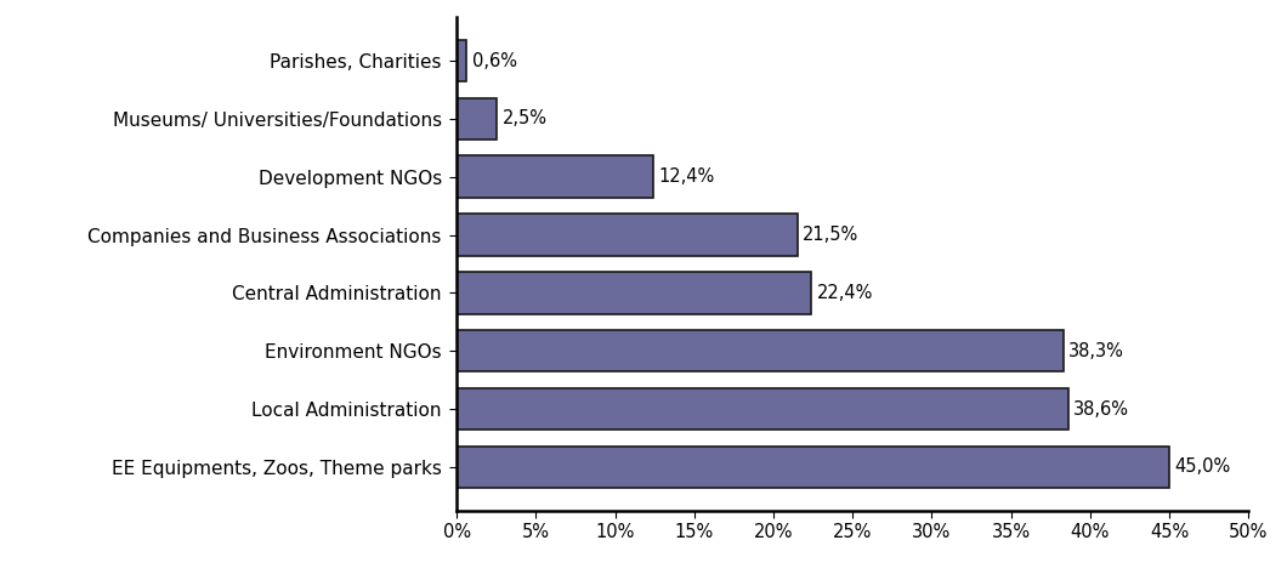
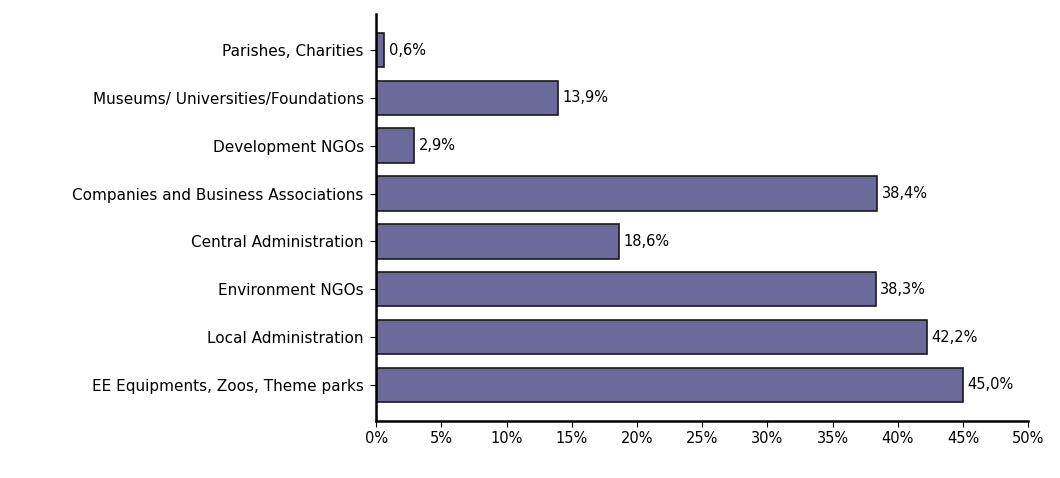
Museums/ Universities/Foundations: 2,5% -> 13,9%
Development NGOs: 12,4% -> 2,9%
Companies and Business Associations: 21,5% -> 38,4%
Central Administration: 22,4% -> 18,6%
Local Administration: 38,6% -> 42,2%
